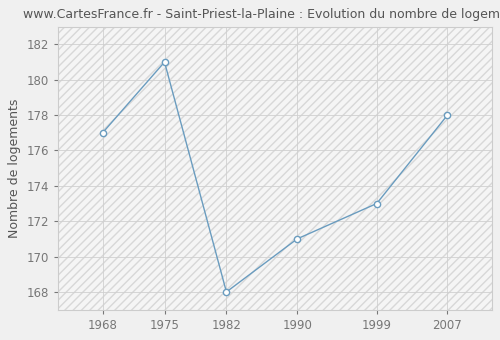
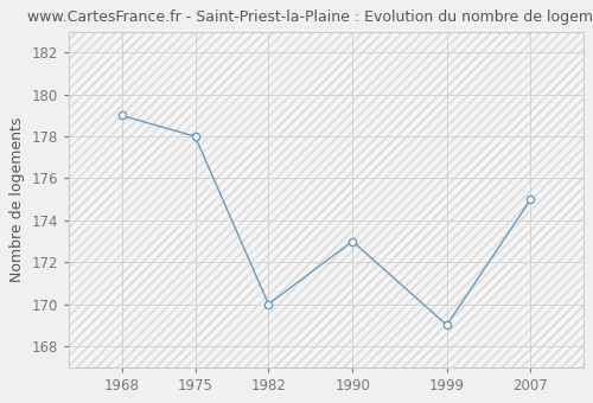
1968: 177 -> 179
1975: 181 -> 178
1982: 168 -> 170
1990: 171 -> 173
1999: 173 -> 169
2007: 178 -> 175
